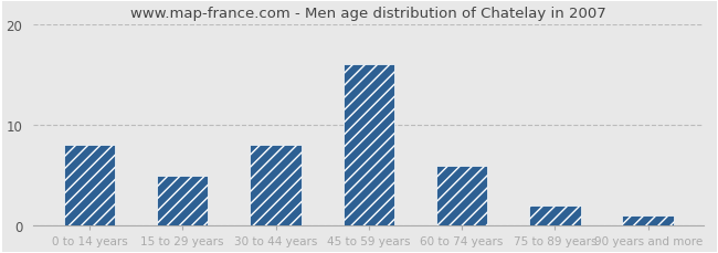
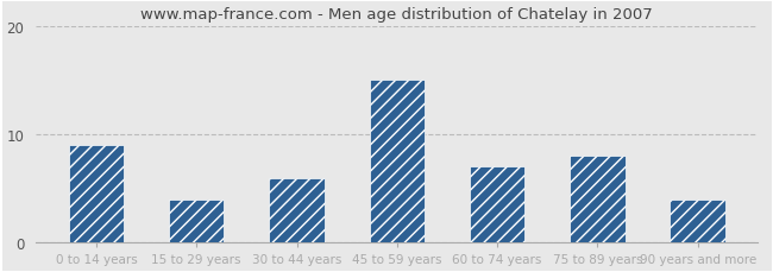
0 to 14 years: 8 -> 9
15 to 29 years: 5 -> 4
30 to 44 years: 8 -> 6
45 to 59 years: 16 -> 15
60 to 74 years: 6 -> 7
75 to 89 years: 2 -> 8
90 years and more: 1 -> 4
